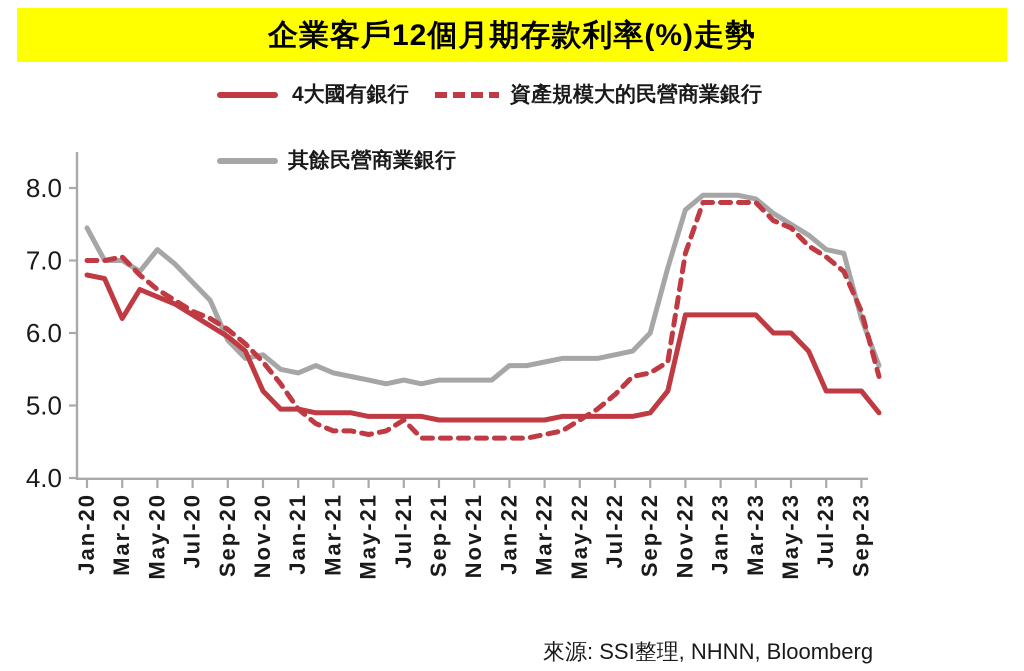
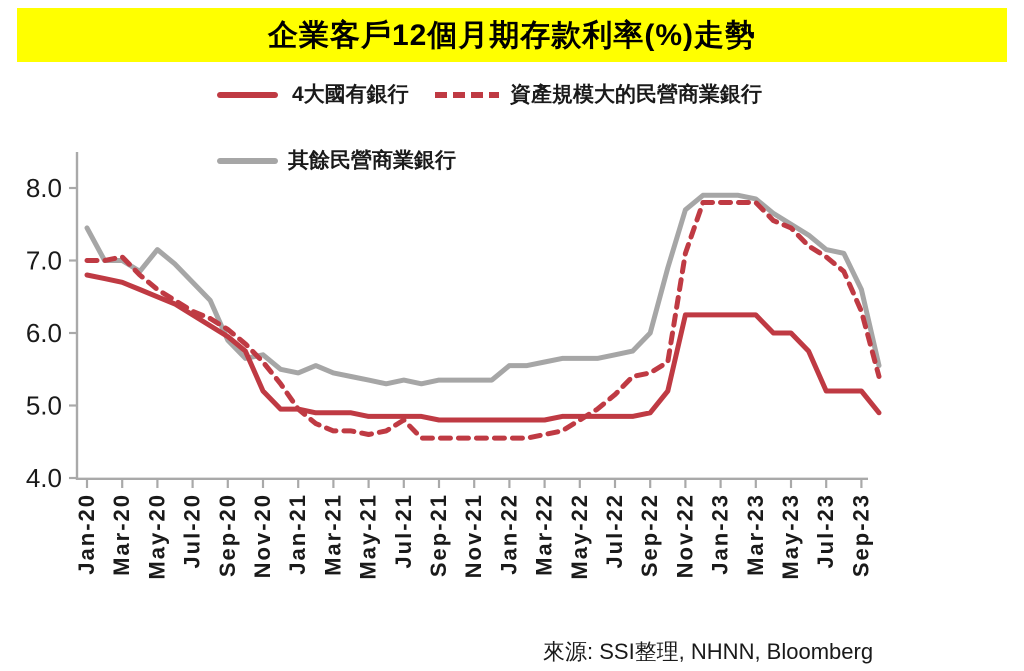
4大國有銀行/Mar-20: 6.2 -> 6.7
其餘民營商業銀行/Sep-23: 6.2 -> 6.6
